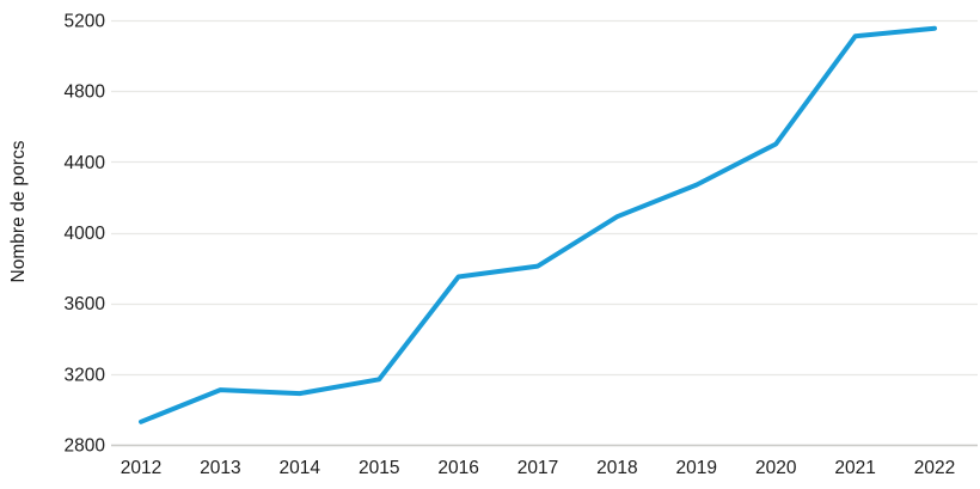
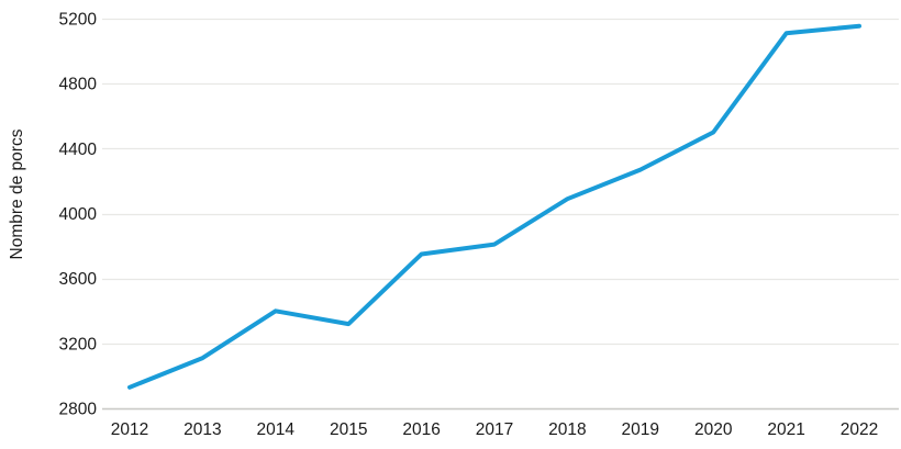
2014: 3090 -> 3400
2015: 3170 -> 3320
